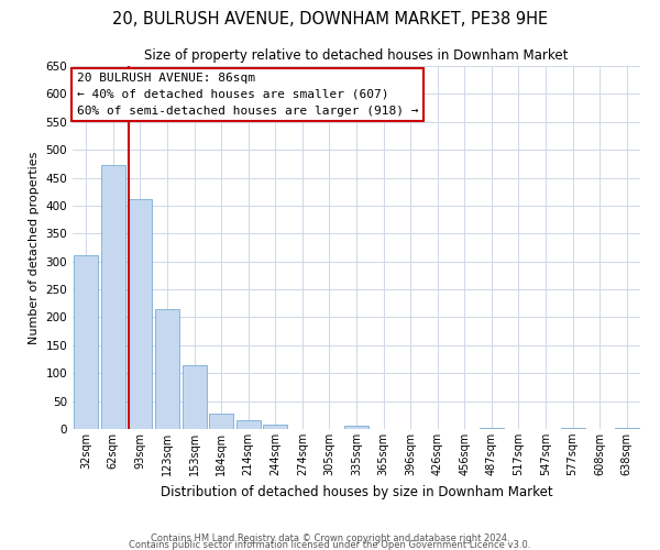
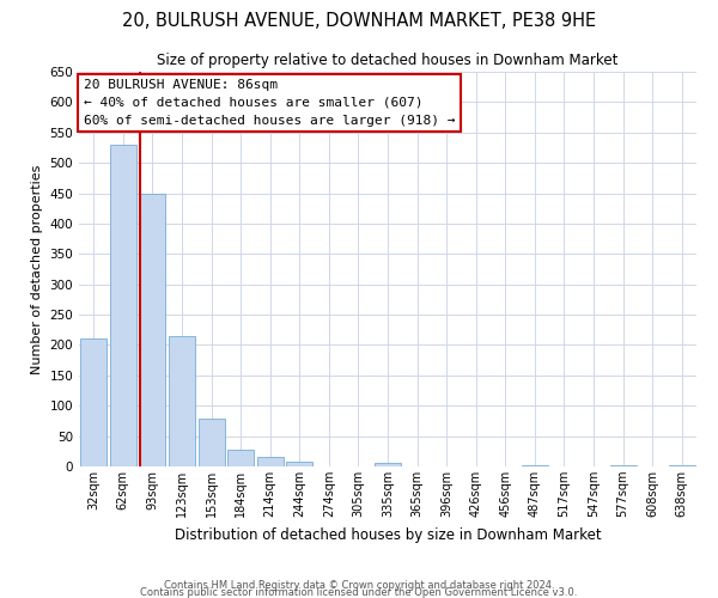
32sqm: 312 -> 210
62sqm: 472 -> 530
93sqm: 412 -> 450
153sqm: 114 -> 78
